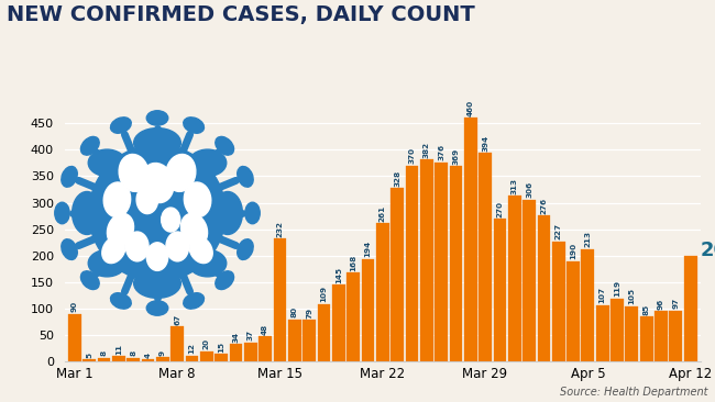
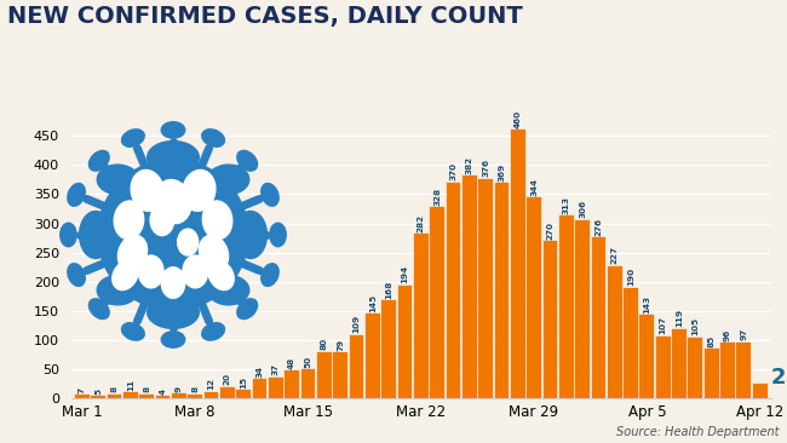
Mar 1: 90 -> 7
Mar 8: 67 -> 8
Mar 15: 232 -> 50
Mar 22: 261 -> 282
Mar 29: 394 -> 344
Apr 5: 213 -> 143
Apr 12: 200 -> 25
